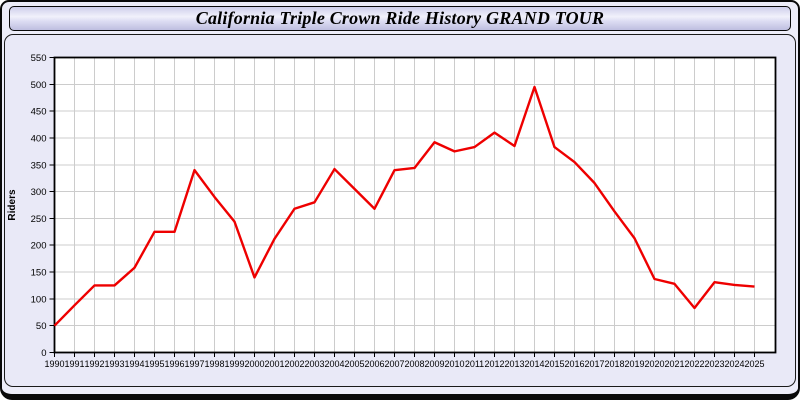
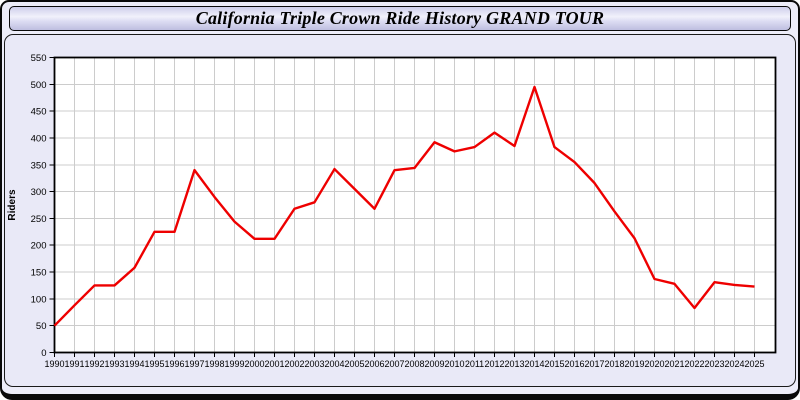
2000: 140 -> 210
